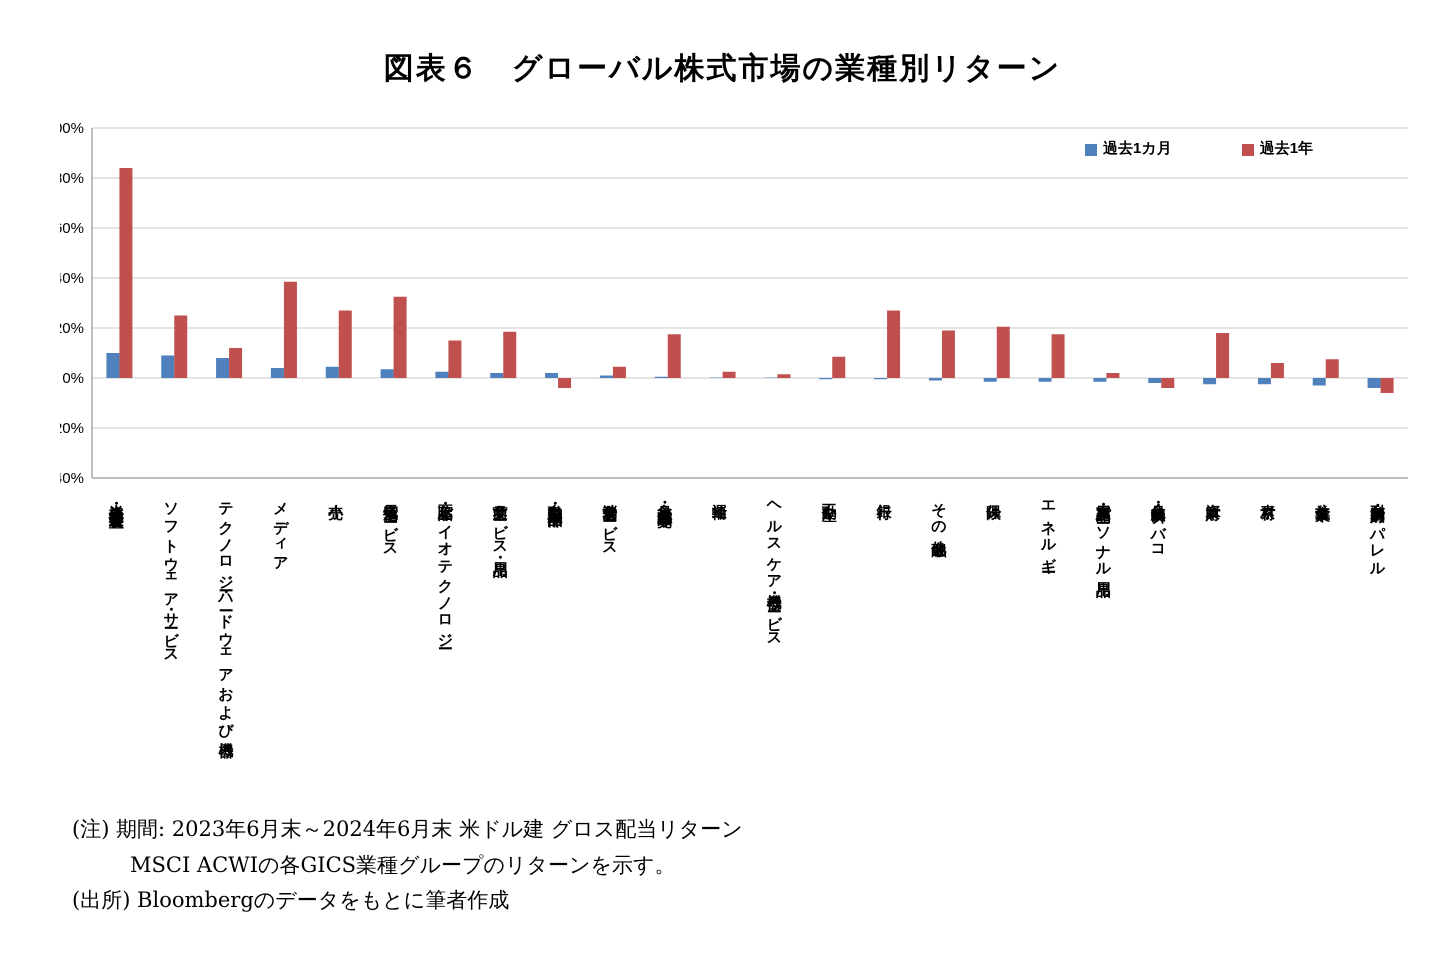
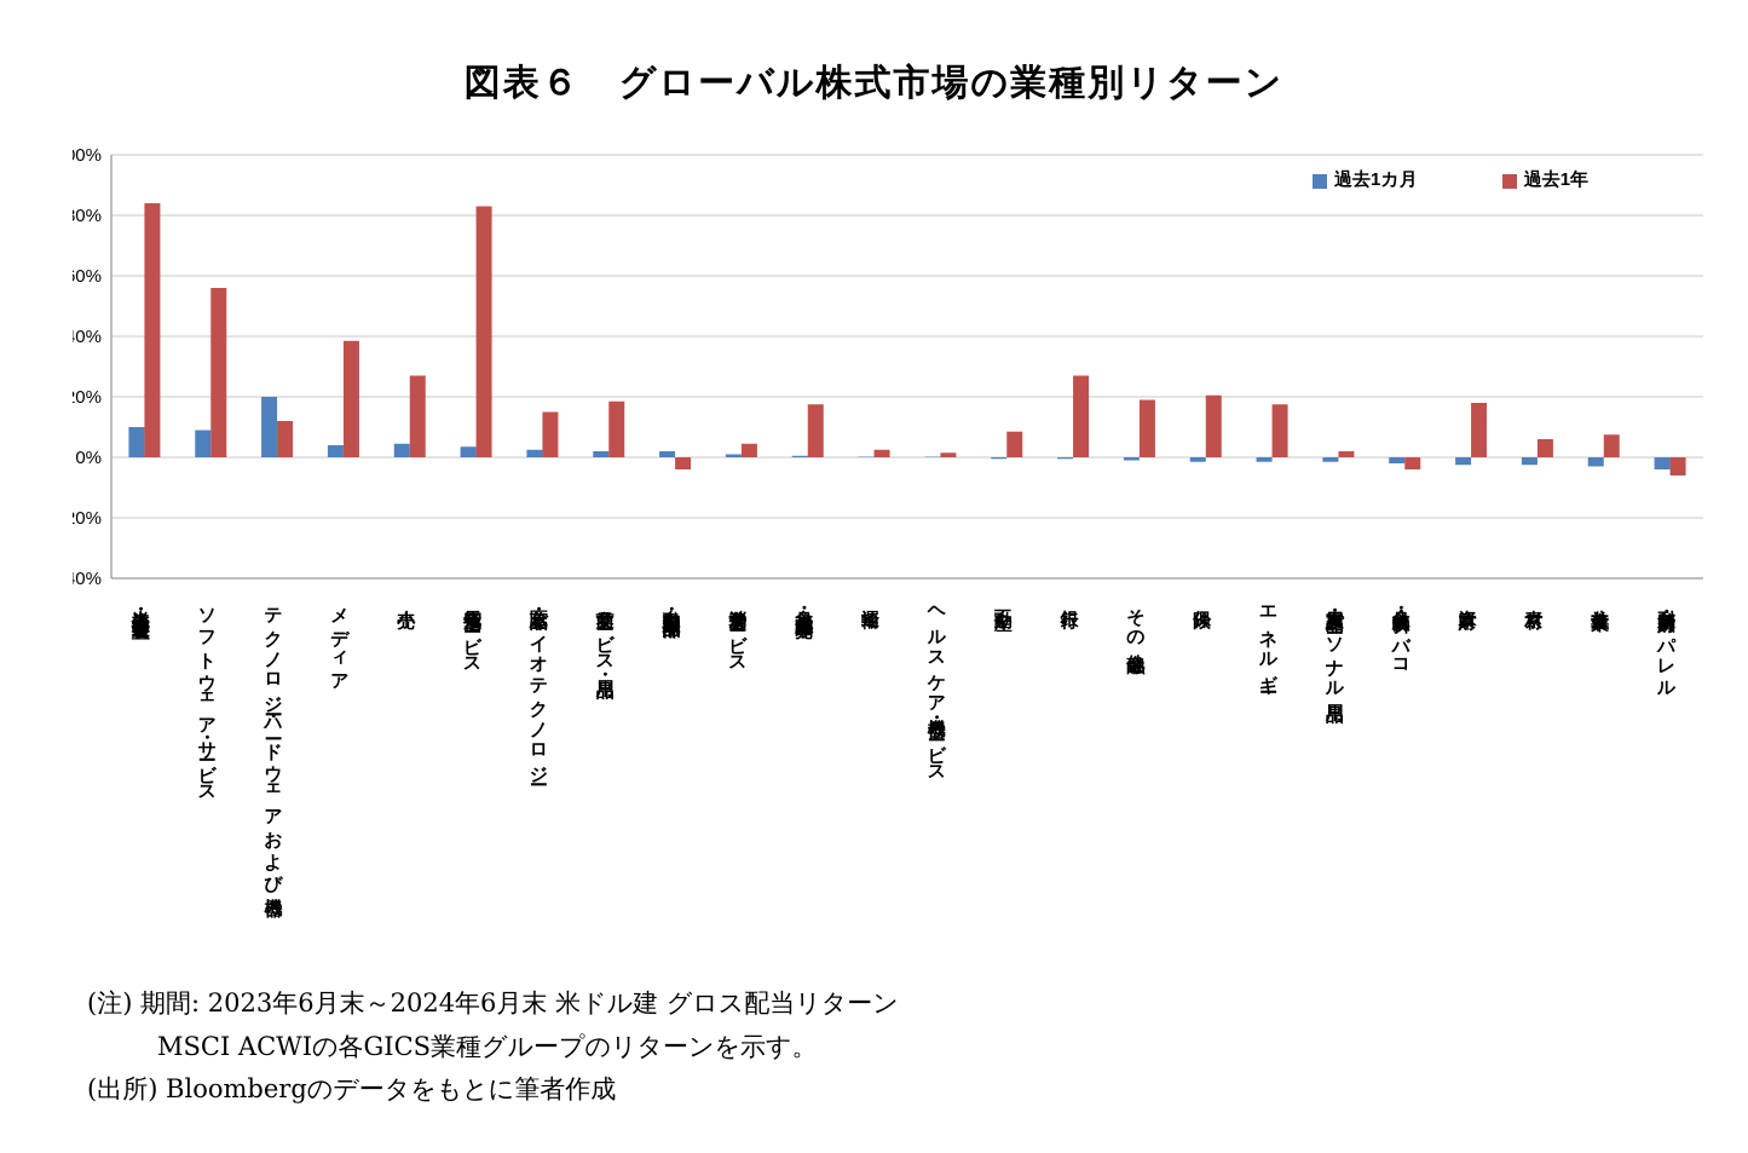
過去1年/ソフトウェア・サービス: 25% -> 56%
過去1カ月/テクノロジー・ハードウェアおよび機器: 8% -> 20%
過去1年/電気通信サービス: 32% -> 83%
